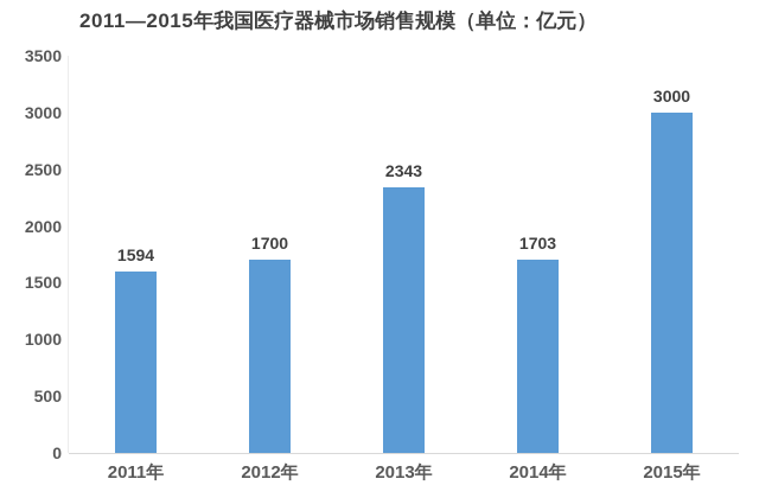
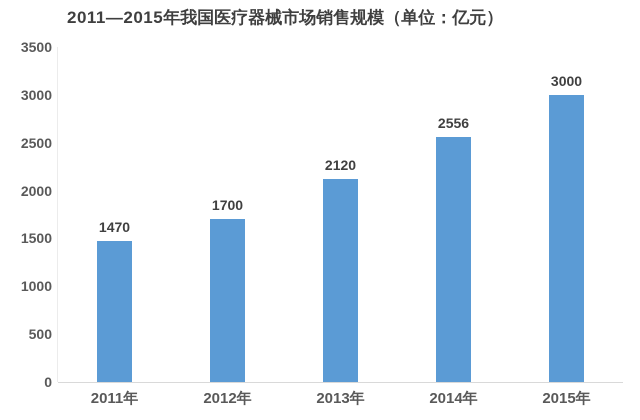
2011年: 1594 -> 1470
2013年: 2343 -> 2120
2014年: 1703 -> 2556
